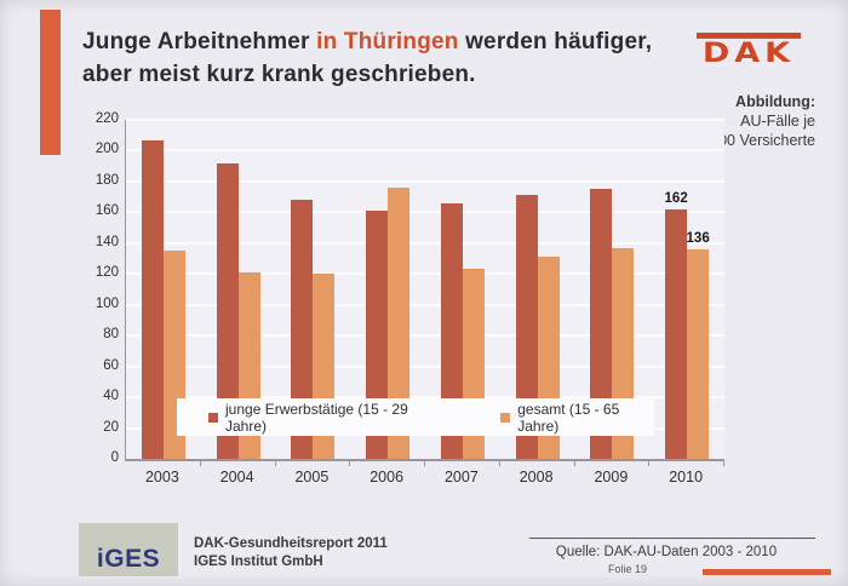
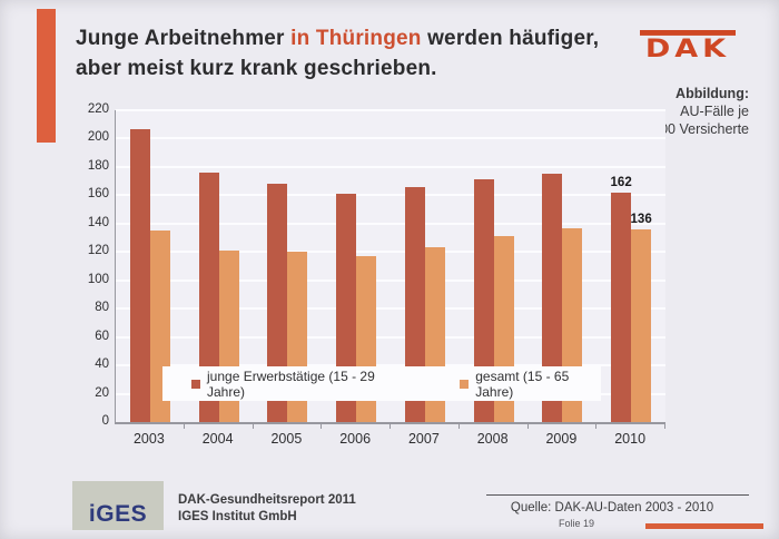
junge Erwerbstätige (15 - 29 Jahre)/2004: 192 -> 176
gesamt (15 - 65 Jahre)/2006: 176 -> 117
